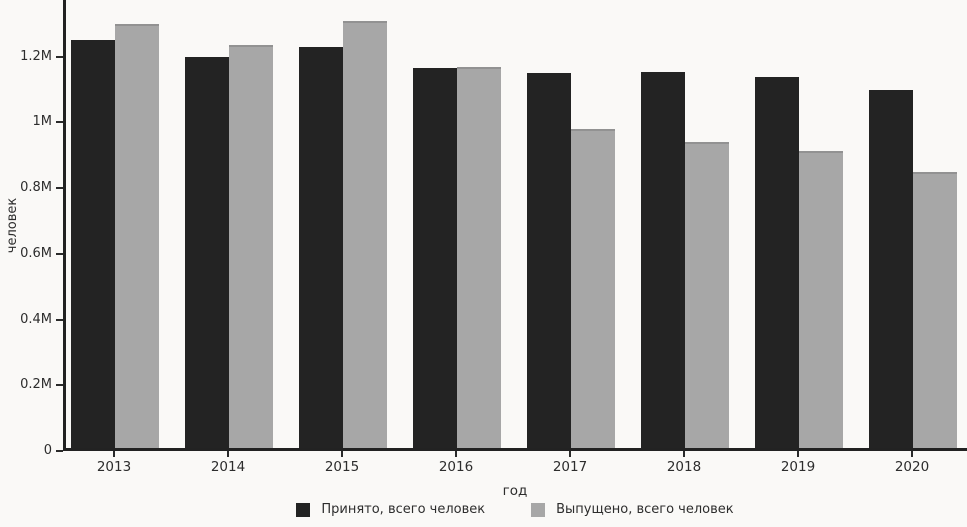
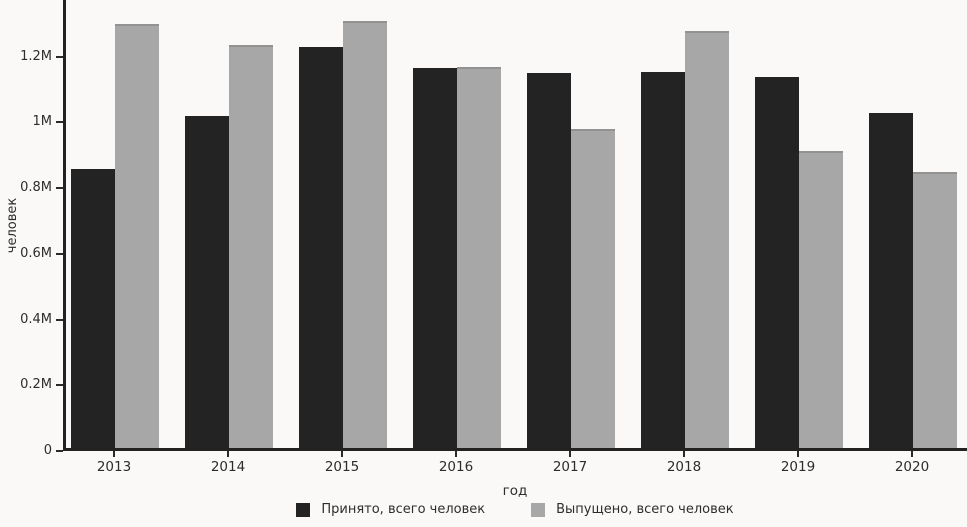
Принято, всего человек/2013: 1.24M -> 0.85M
Принято, всего человек/2014: 1.19M -> 1.01M
Выпущено, всего человек/2018: 0.93M -> 1.27M
Принято, всего человек/2020: 1.09M -> 1.02M
